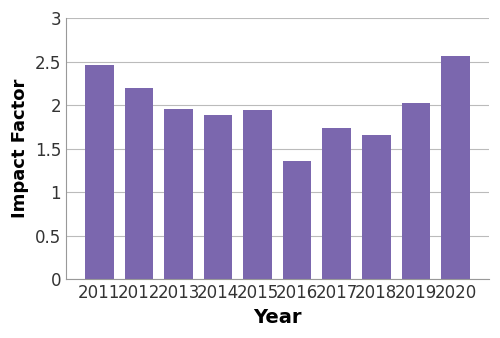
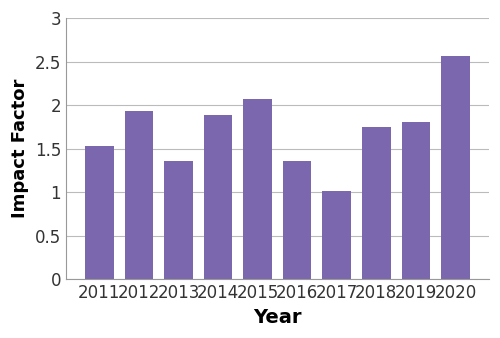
2011: 2.46 -> 1.53
2012: 2.20 -> 1.93
2013: 1.96 -> 1.36
2015: 1.94 -> 2.07
2017: 1.74 -> 1.02
2018: 1.66 -> 1.75
2019: 2.02 -> 1.81
